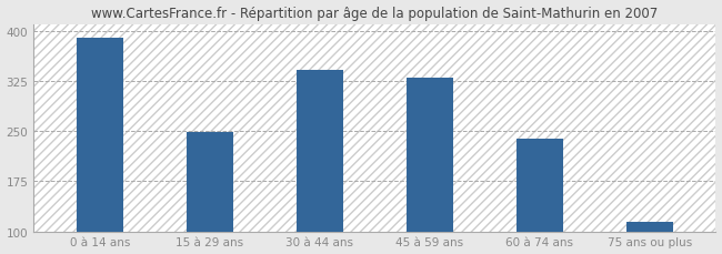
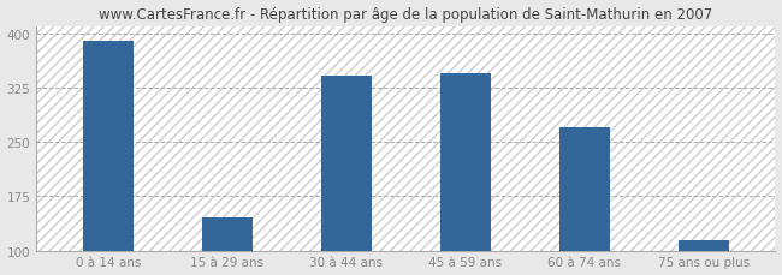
15 à 29 ans: 249 -> 146
45 à 59 ans: 329 -> 344
60 à 74 ans: 238 -> 270
